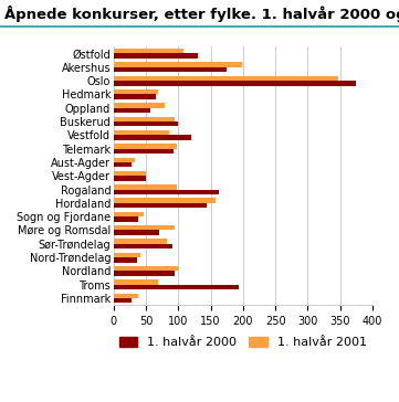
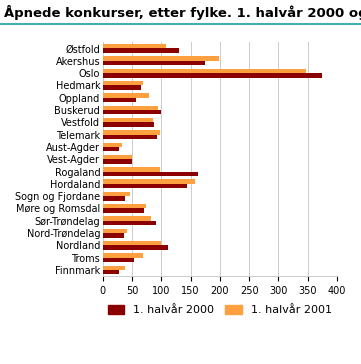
1. halvår 2000/Vestfold: 120 -> 88
1. halvår 2001/Møre og Romsdal: 94 -> 73
1. halvår 2000/Nordland: 94 -> 112
1. halvår 2000/Troms: 194 -> 53
